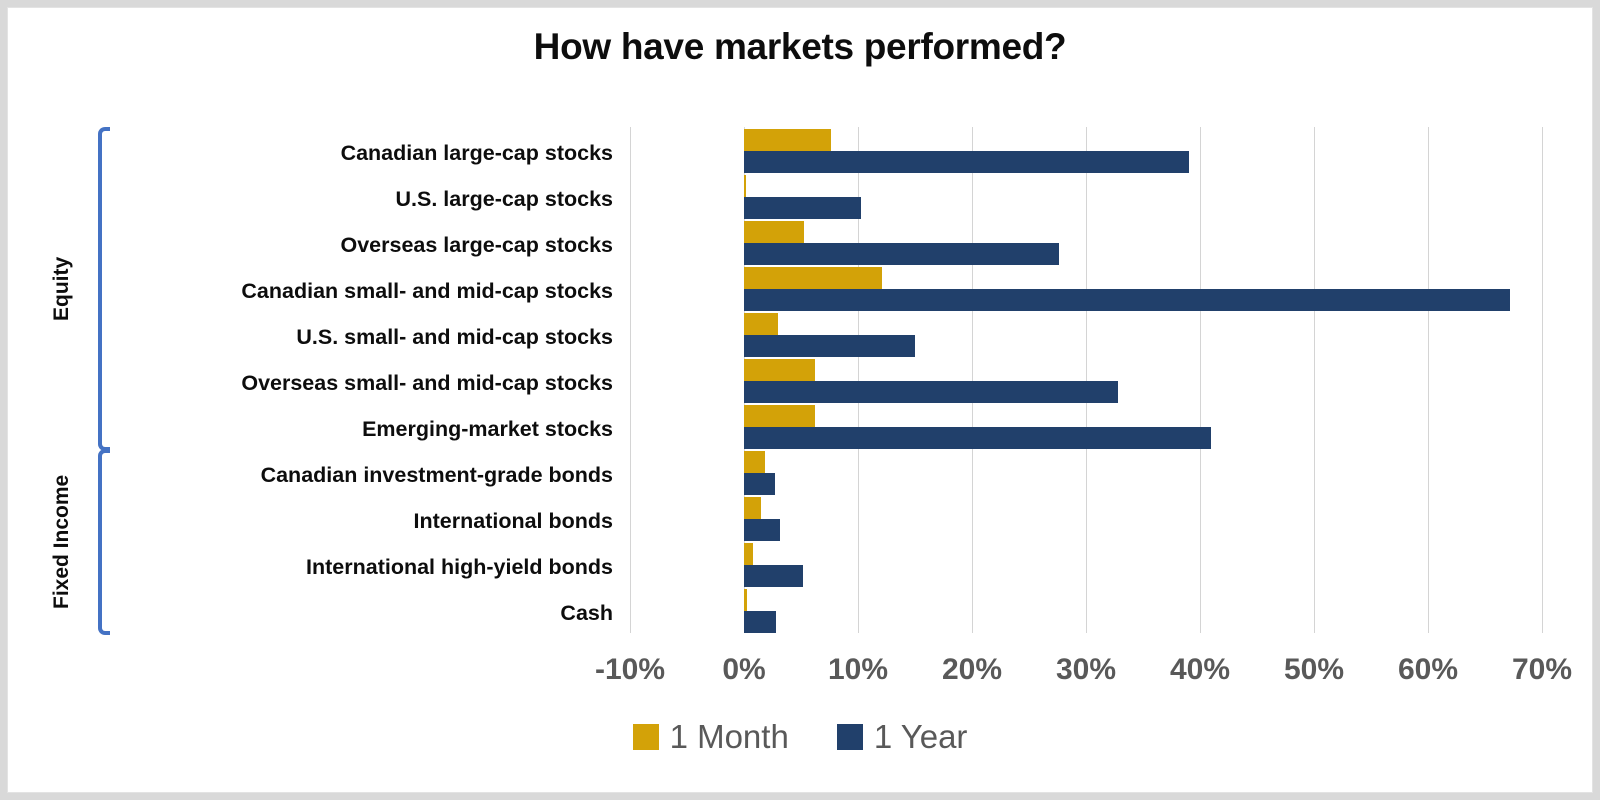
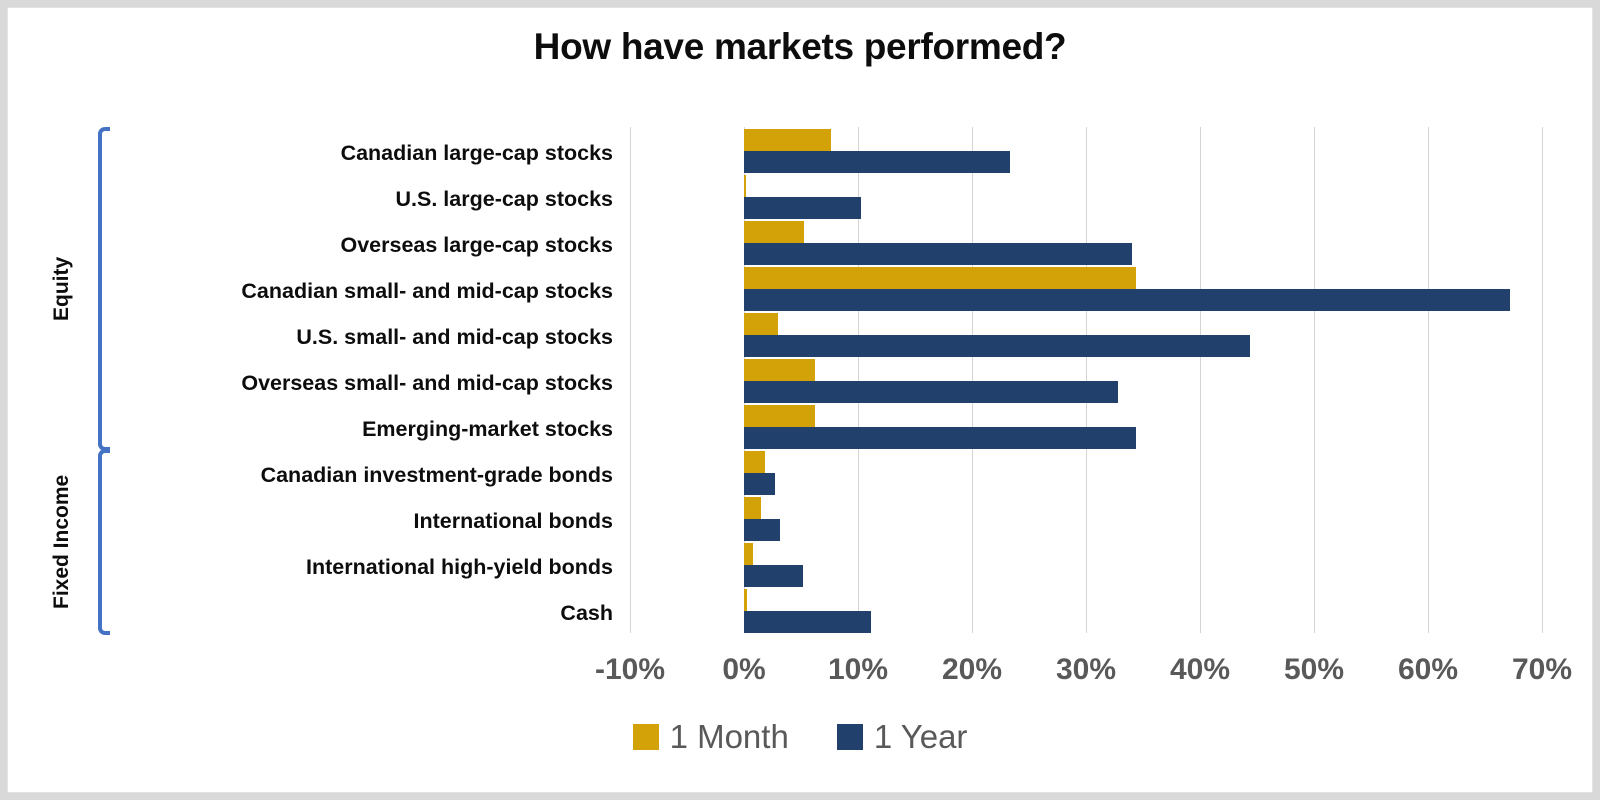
1 Year/Canadian large-cap stocks: 39.0% -> 23.3%
1 Year/Overseas large-cap stocks: 27.6% -> 34.0%
1 Month/Canadian small- and mid-cap stocks: 12.1% -> 34.4%
1 Year/U.S. small- and mid-cap stocks: 15.0% -> 44.4%
1 Year/Emerging-market stocks: 41.0% -> 34.4%
1 Year/Cash: 2.8% -> 11.1%
